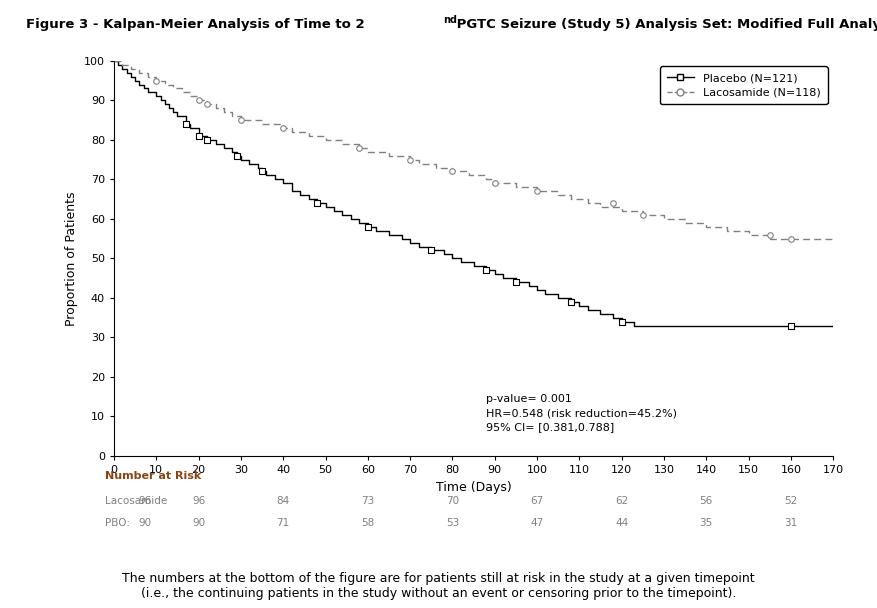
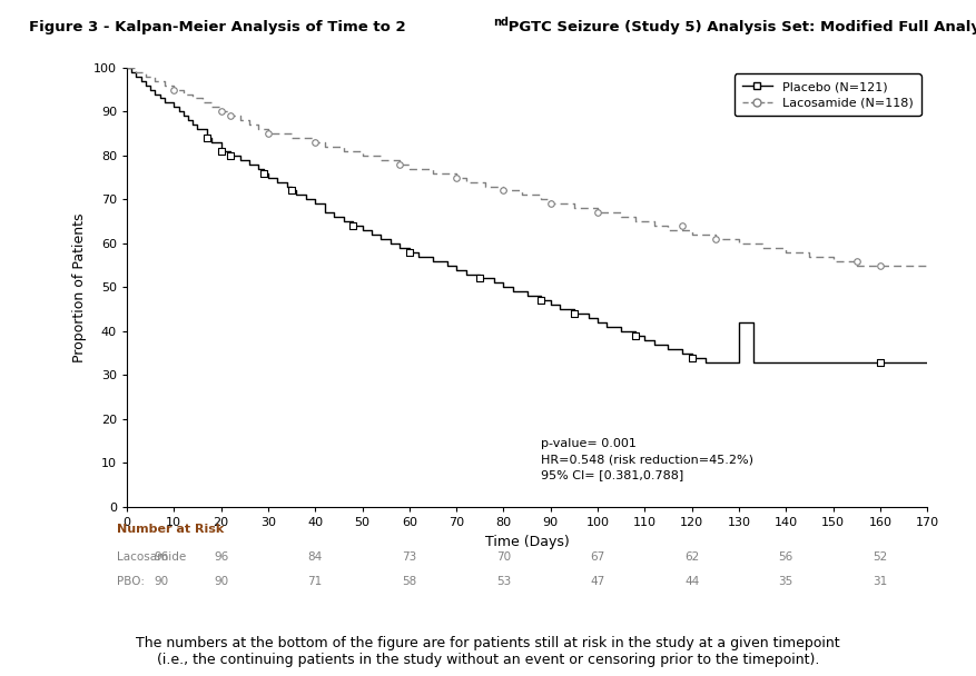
Placebo (N=121)/130: 33 -> 42
